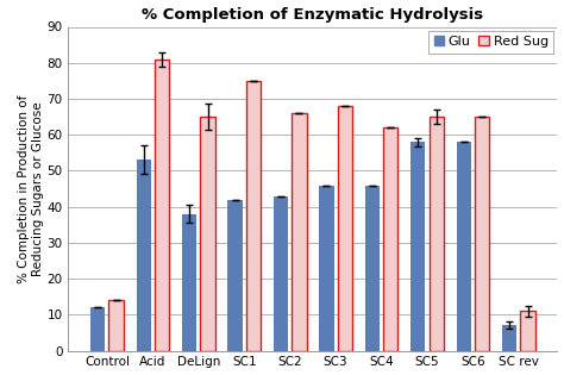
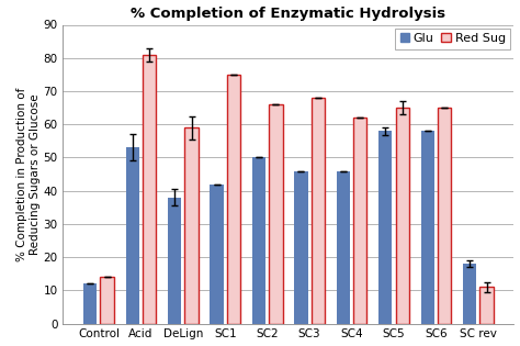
Red Sug/DeLign: 65 -> 59
Glu/SC2: 43 -> 50
Glu/SC rev: 7 -> 18
